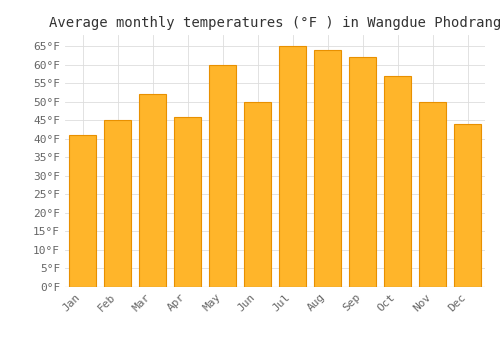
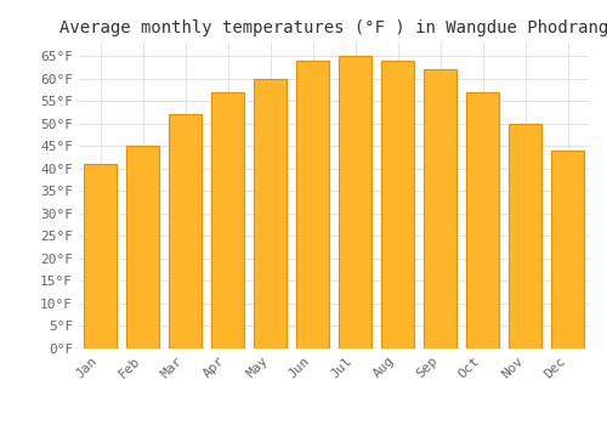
Apr: 46°F -> 57°F
Jun: 50°F -> 64°F
